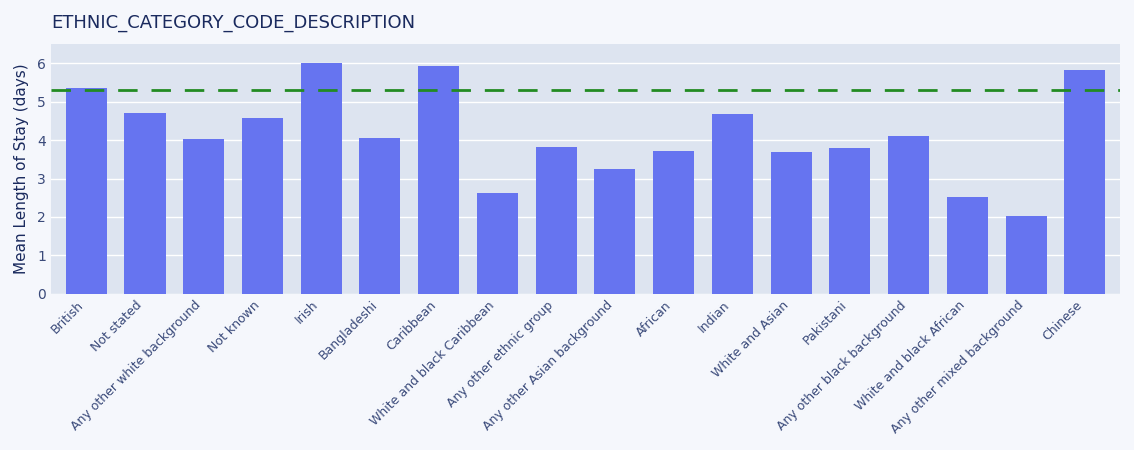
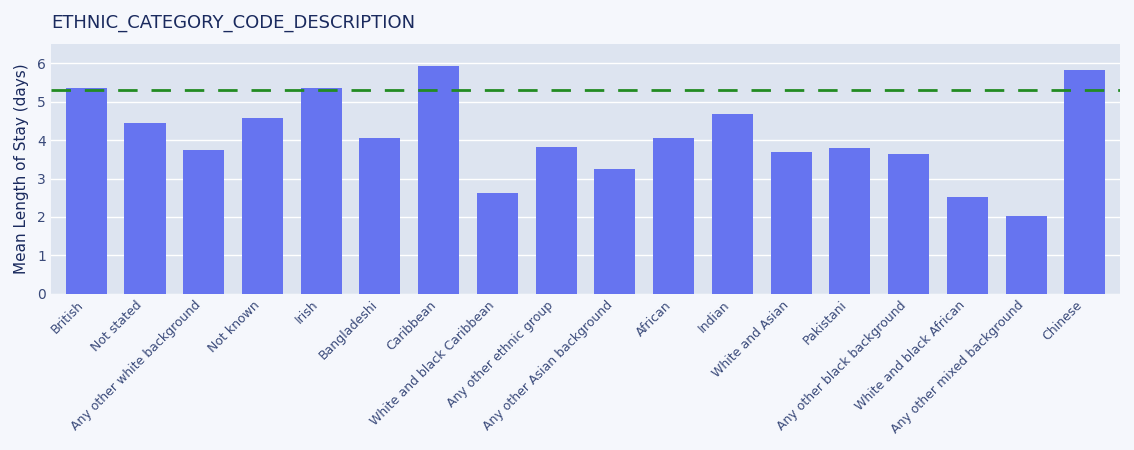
Not stated: 4.72 -> 4.45
Any other white background: 4.02 -> 3.75
Irish: 6.02 -> 5.35
African: 3.73 -> 4.05
Any other black background: 4.10 -> 3.65
